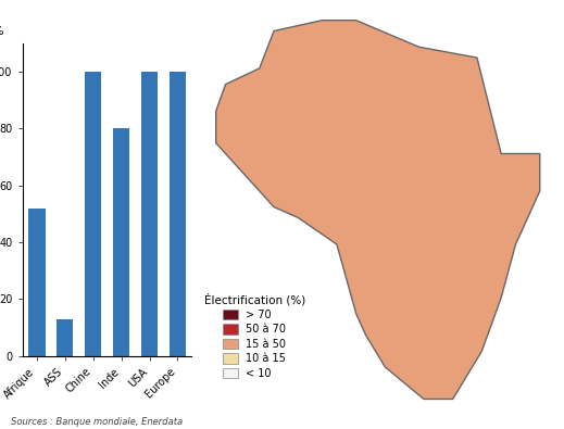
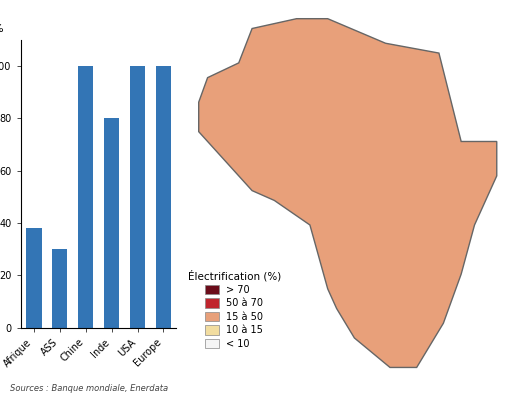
Afrique: 52 -> 38
ASS: 13 -> 30
